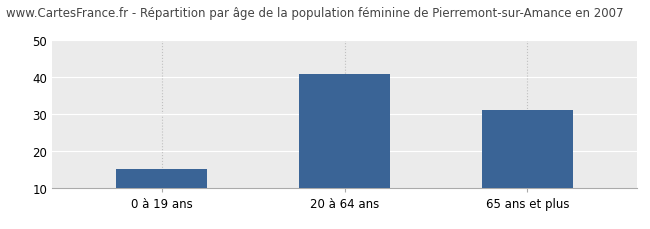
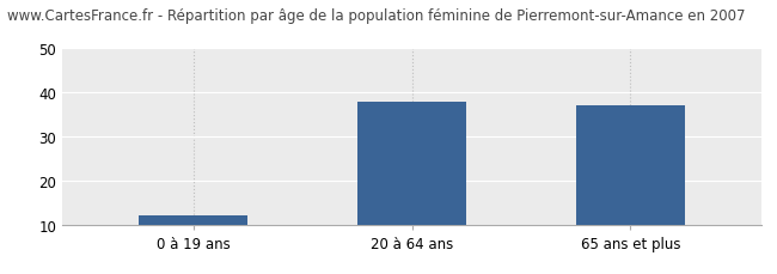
0 à 19 ans: 15 -> 12
20 à 64 ans: 41 -> 38
65 ans et plus: 31 -> 37
